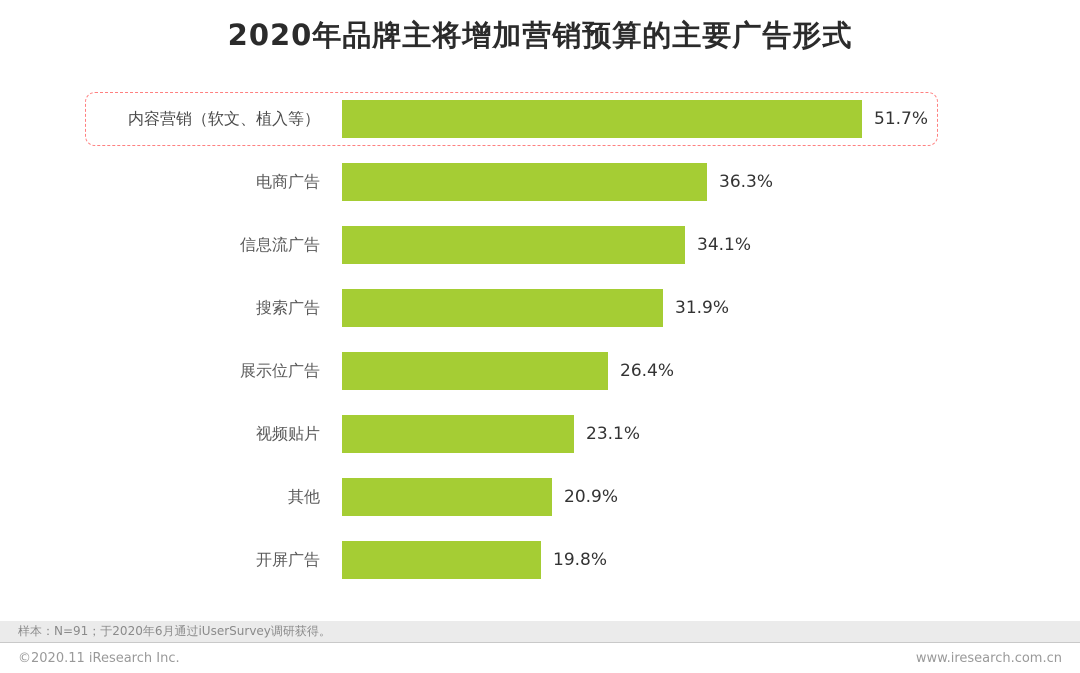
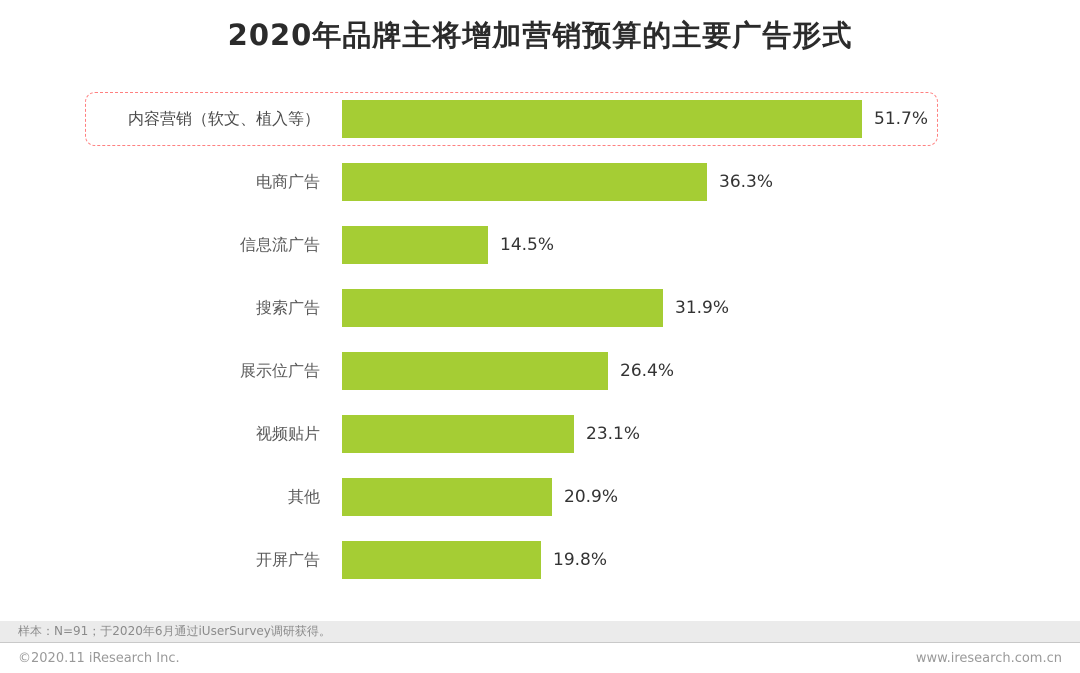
信息流广告: 34.1% -> 14.5%
